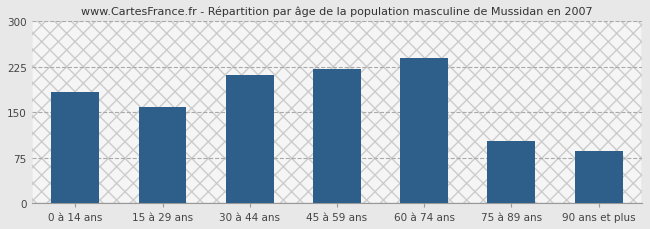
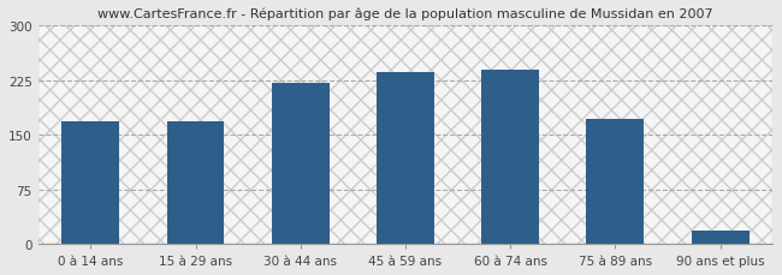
0 à 14 ans: 184 -> 168
15 à 29 ans: 158 -> 168
30 à 44 ans: 212 -> 222
45 à 59 ans: 222 -> 237
75 à 89 ans: 102 -> 172
90 ans et plus: 86 -> 18
